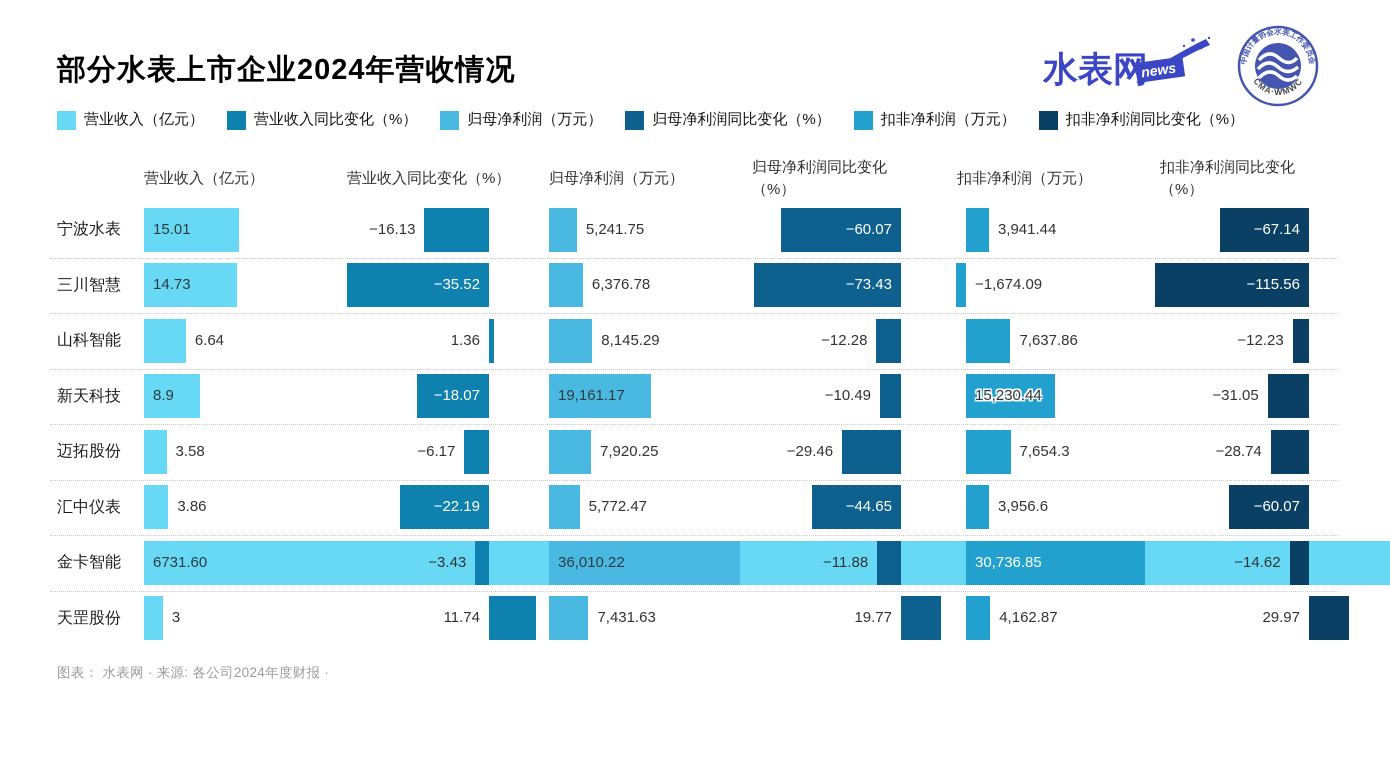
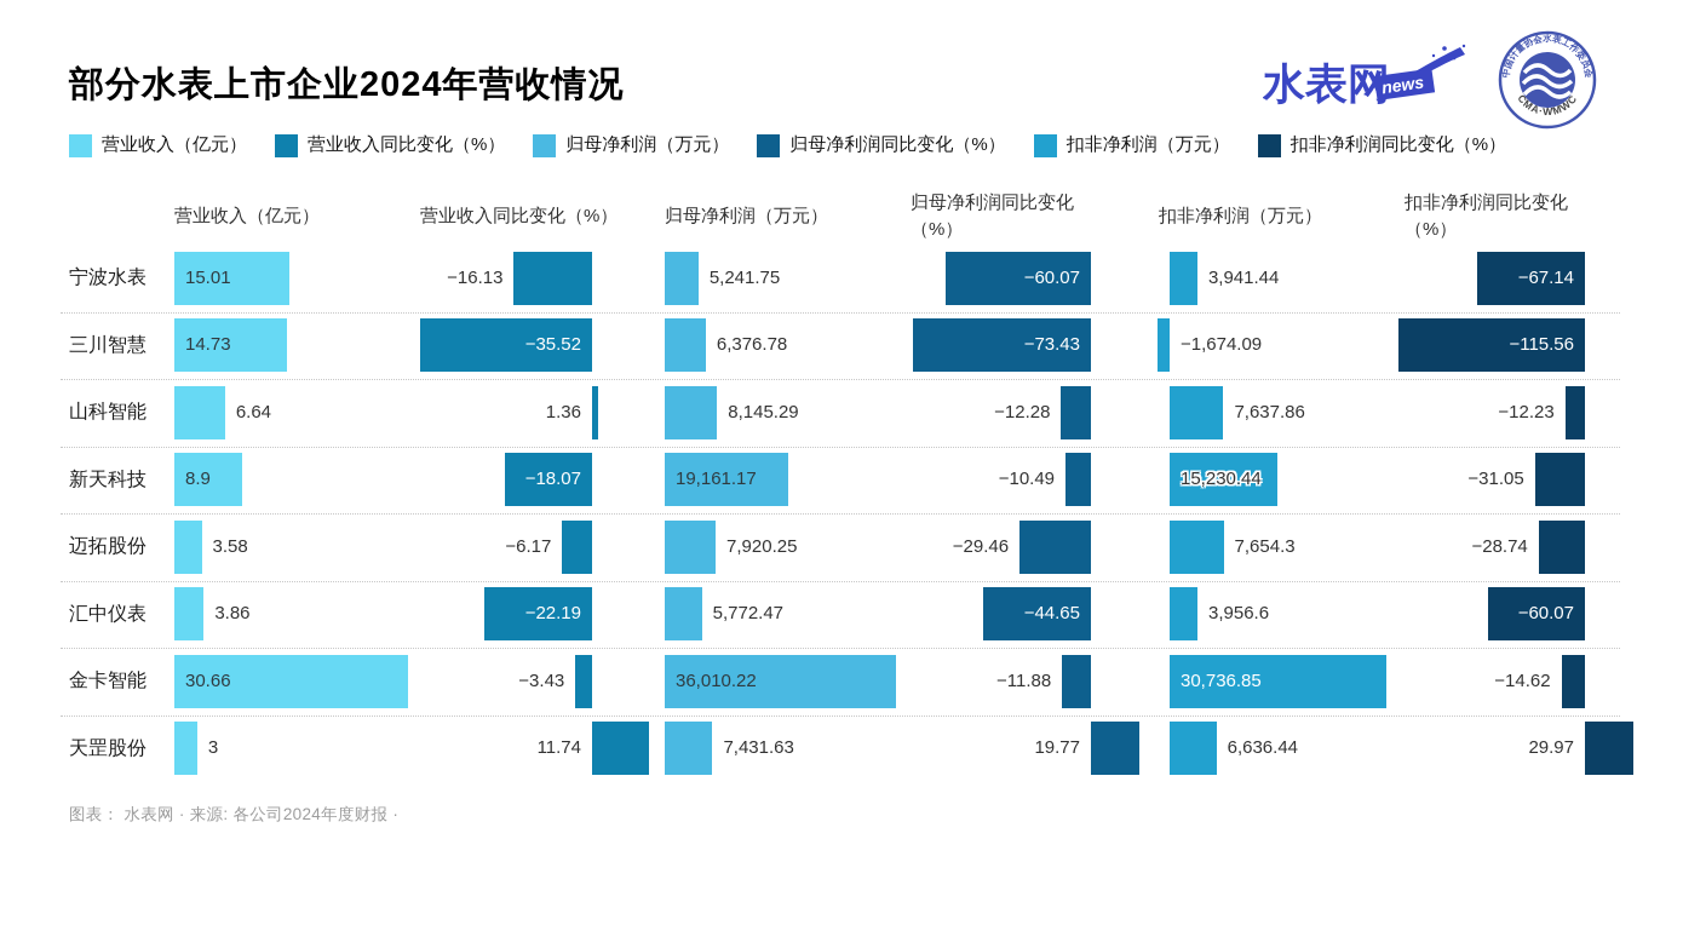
营业收入（亿元）/金卡智能: 6731.60 -> 30.66
扣非净利润（万元）/天罡股份: 4,162.87 -> 6,636.44
